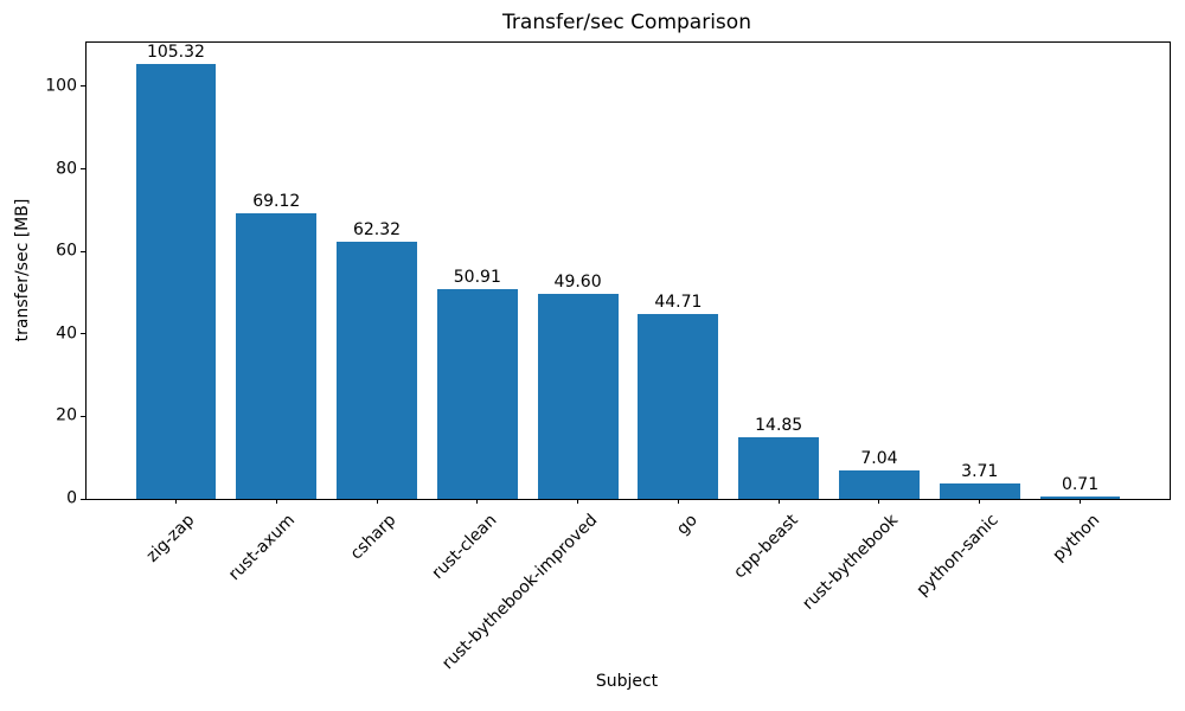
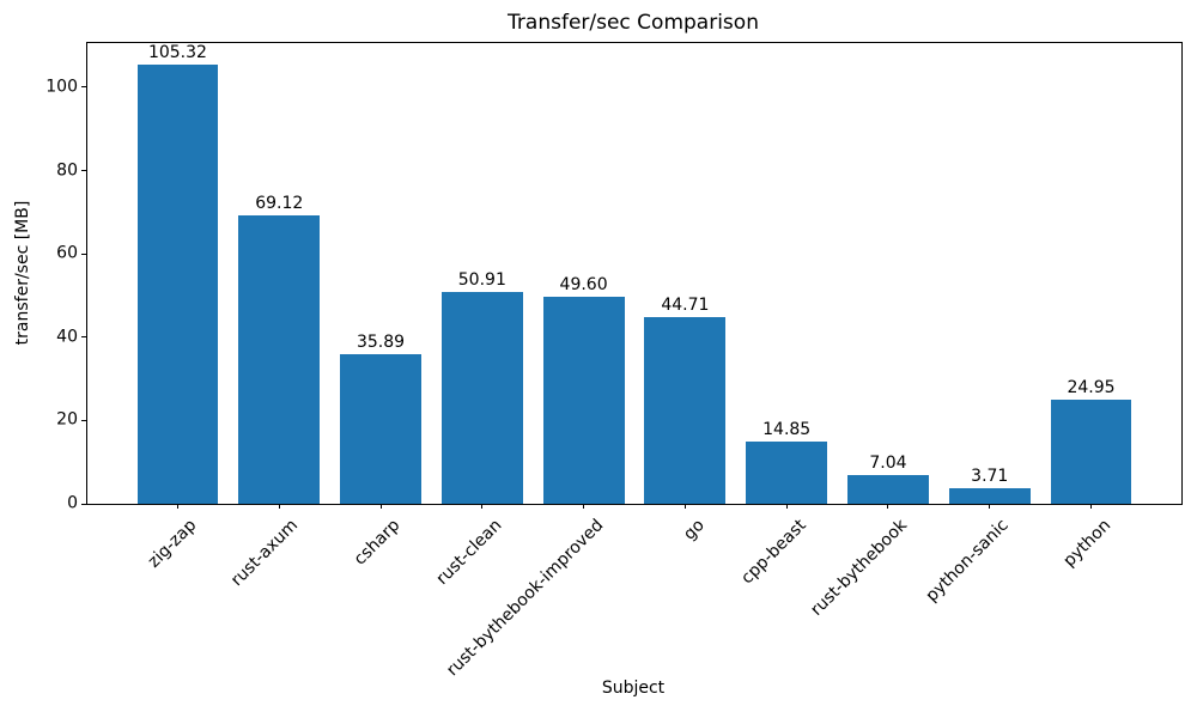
csharp: 62.32 -> 35.89
python: 0.71 -> 24.95
